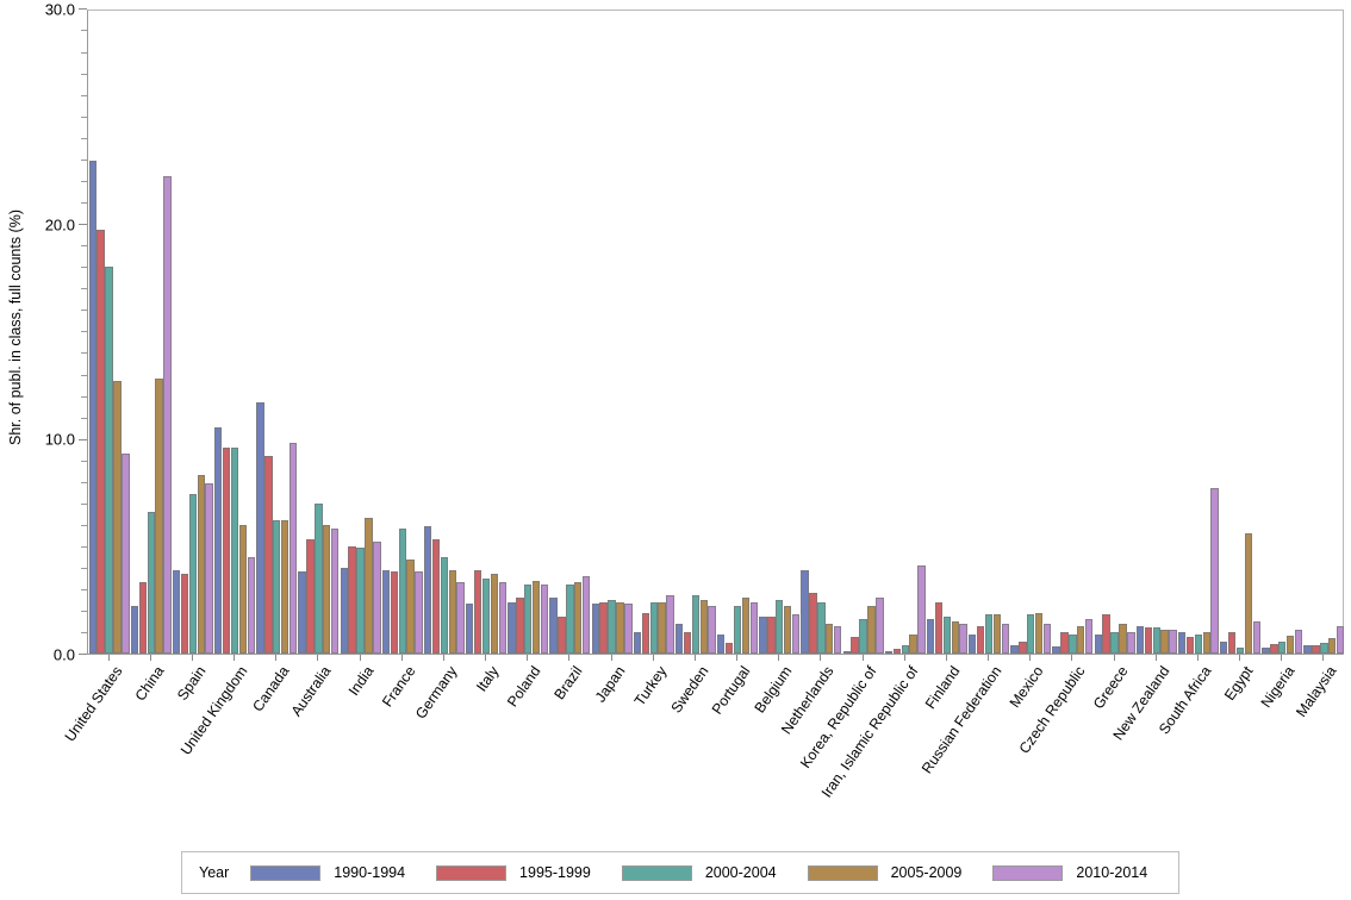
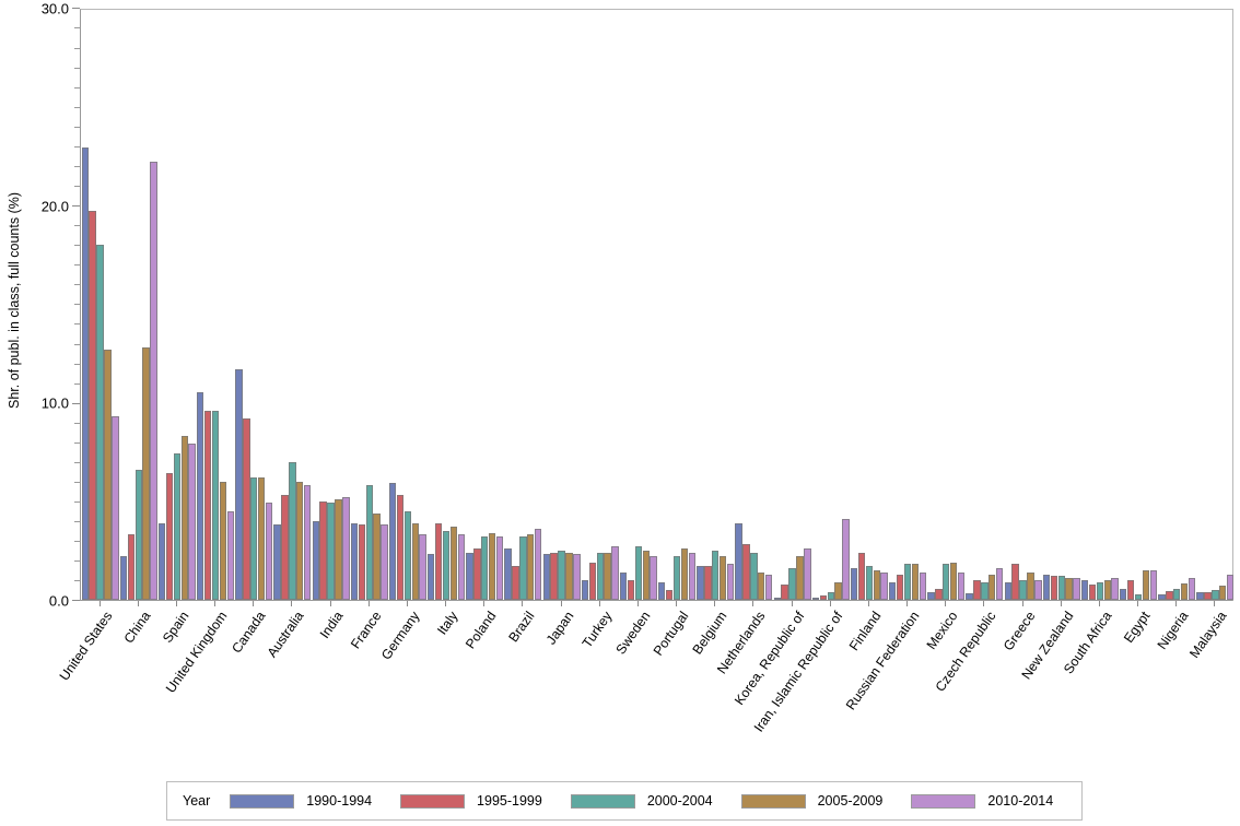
1995-1999/Spain: 3.7 -> 6.4
2010-2014/Canada: 9.8 -> 4.9
2005-2009/India: 6.3 -> 5.1
2010-2014/South Africa: 7.7 -> 1.1
2005-2009/Egypt: 5.6 -> 1.5
